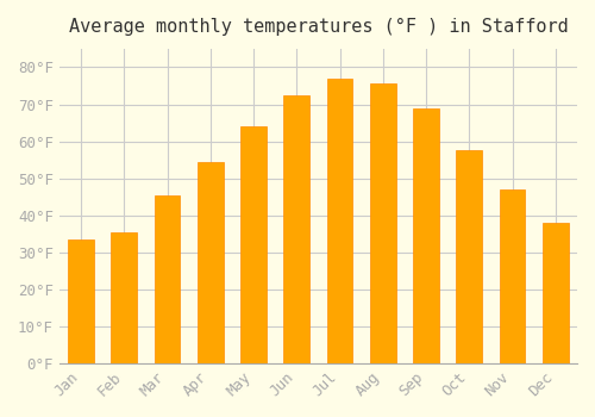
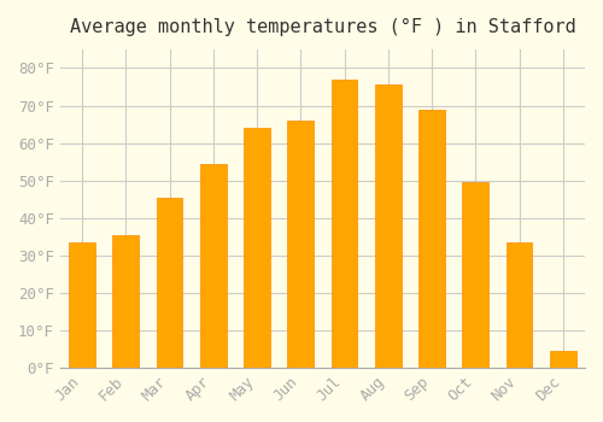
Jun: 72.5°F -> 66.0°F
Oct: 57.5°F -> 49.5°F
Nov: 47.0°F -> 33.5°F
Dec: 38.0°F -> 4.5°F
